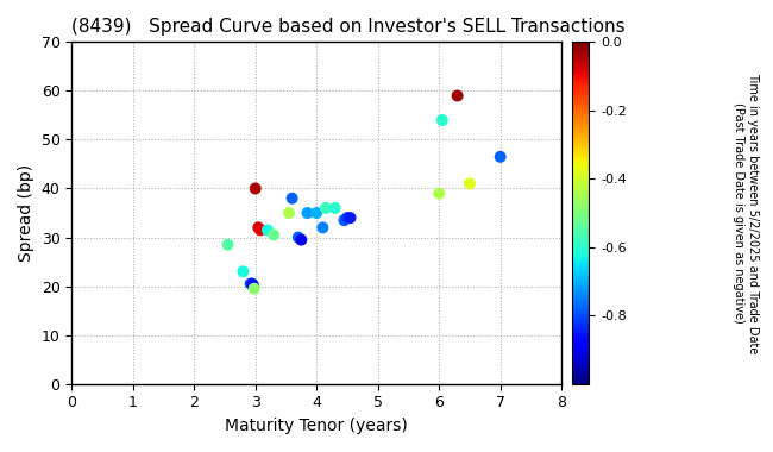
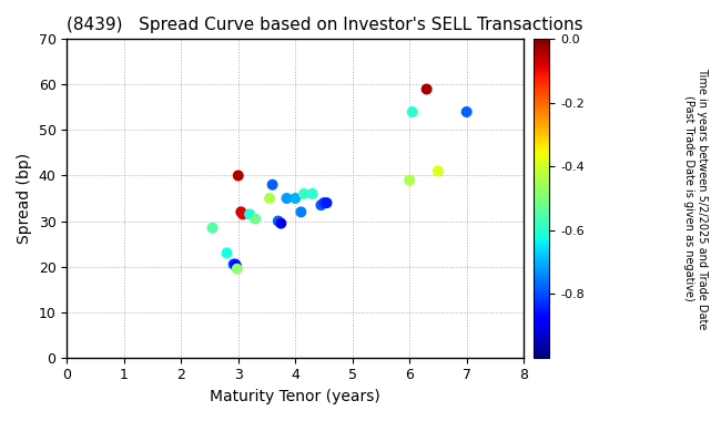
7: 46.5 -> 54.0
